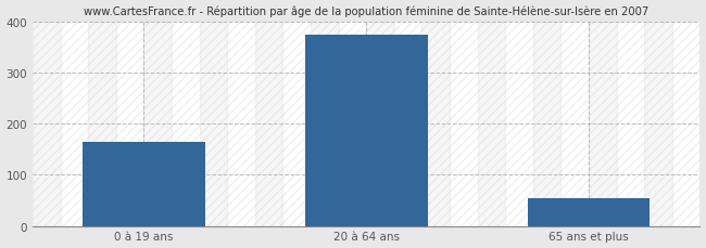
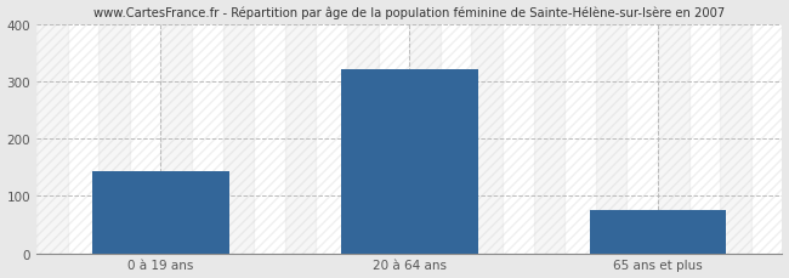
0 à 19 ans: 165 -> 143
20 à 64 ans: 375 -> 322
65 ans et plus: 55 -> 76
